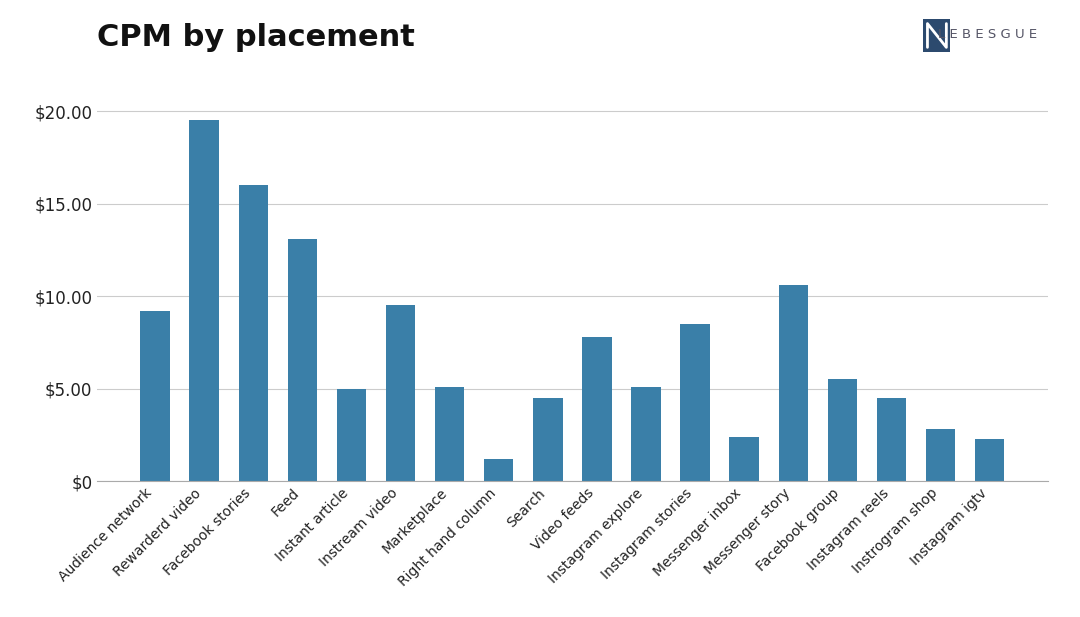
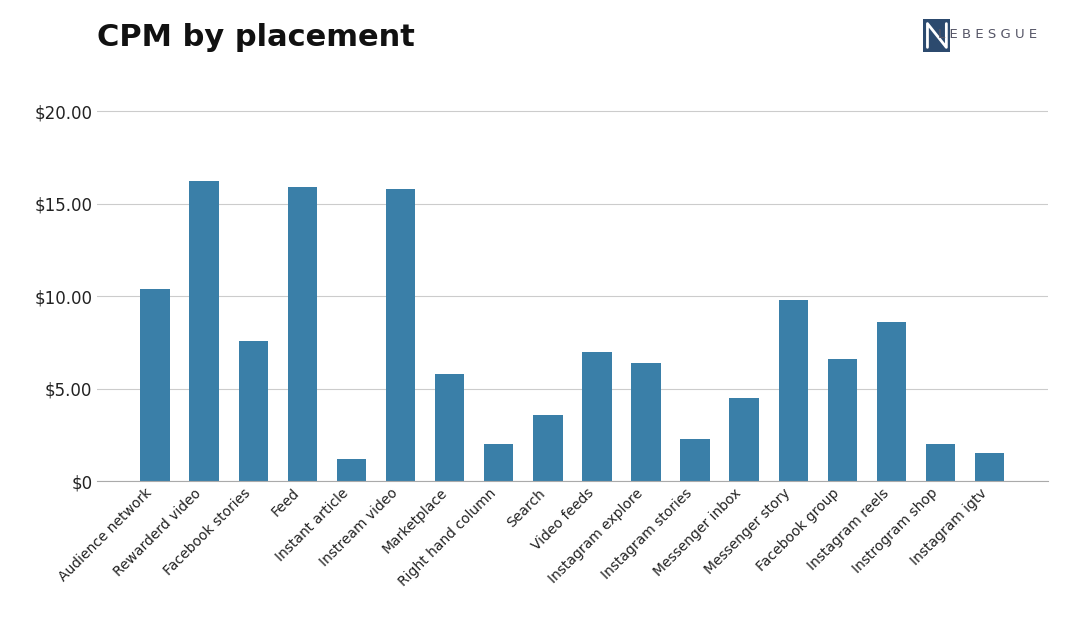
CPM by placement/Audience network: $9.2 -> $10.4
CPM by placement/Rewarderd video: $19.5 -> $16.2
CPM by placement/Facebook stories: $16.0 -> $7.6
CPM by placement/Feed: $13.1 -> $15.9
CPM by placement/Instant article: $5.0 -> $1.2
CPM by placement/Instream video: $9.5 -> $15.8
CPM by placement/Marketplace: $5.1 -> $5.8
CPM by placement/Right hand column: $1.2 -> $2.0
CPM by placement/Search: $4.5 -> $3.6
CPM by placement/Video feeds: $7.8 -> $7.0
CPM by placement/Instagram explore: $5.1 -> $6.4
CPM by placement/Instagram stories: $8.5 -> $2.3
CPM by placement/Messenger inbox: $2.4 -> $4.5
CPM by placement/Messenger story: $10.6 -> $9.8
CPM by placement/Facebook group: $5.5 -> $6.6
CPM by placement/Instagram reels: $4.5 -> $8.6
CPM by placement/Instrogram shop: $2.8 -> $2.0
CPM by placement/Instagram igtv: $2.3 -> $1.5
